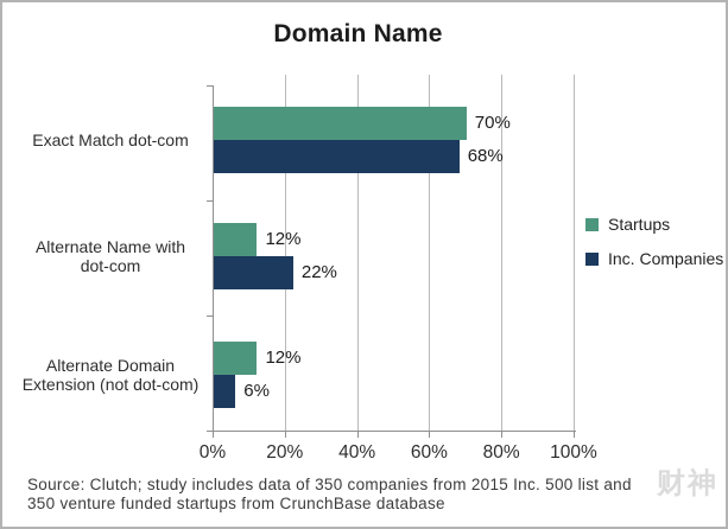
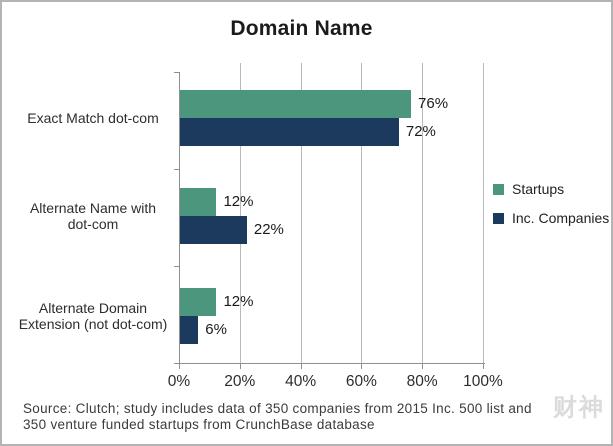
Startups/Exact Match dot-com: 70% -> 76%
Inc. Companies/Exact Match dot-com: 68% -> 72%
